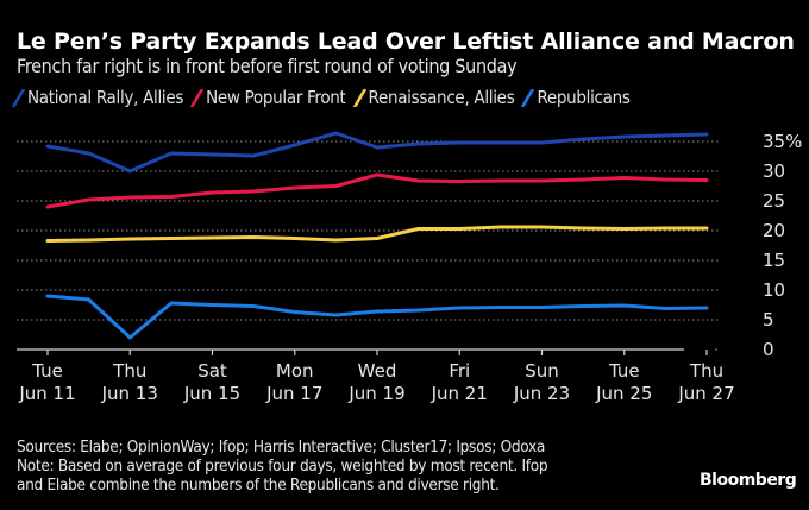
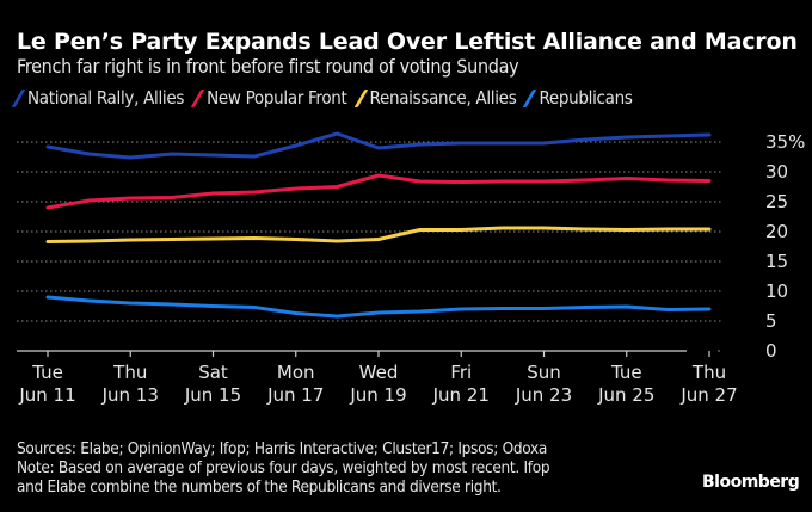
National Rally, Allies/Jun 13: 30% -> 32%
Republicans/Jun 13: 2% -> 8%
